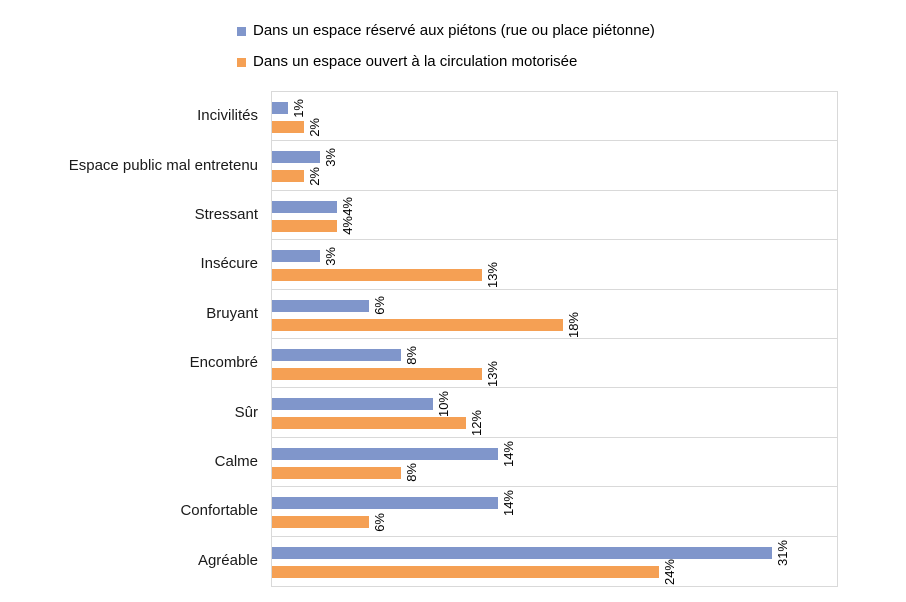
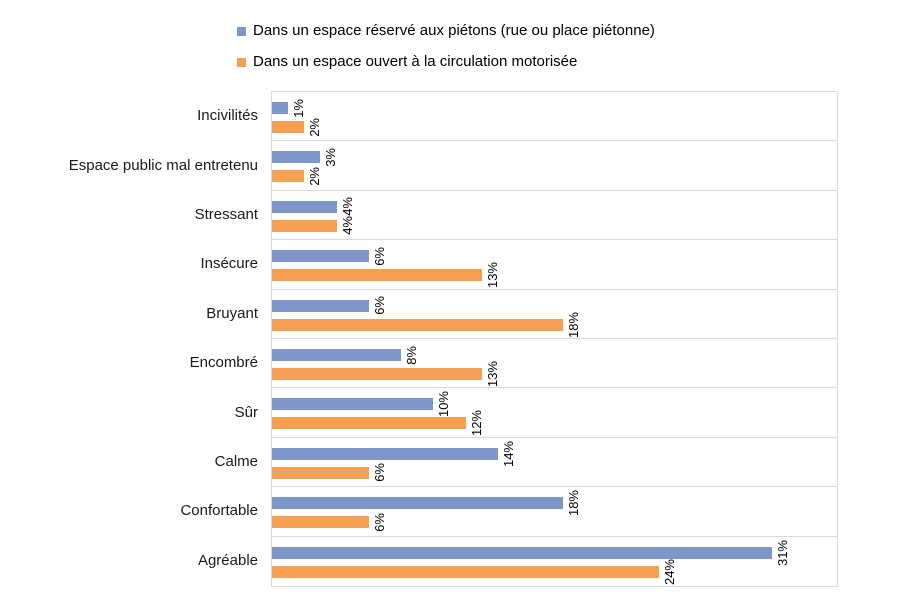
Dans un espace réservé aux piétons (rue ou place piétonne)/Insécure: 3% -> 6%
Dans un espace ouvert à la circulation motorisée/Calme: 8% -> 6%
Dans un espace réservé aux piétons (rue ou place piétonne)/Confortable: 14% -> 18%
